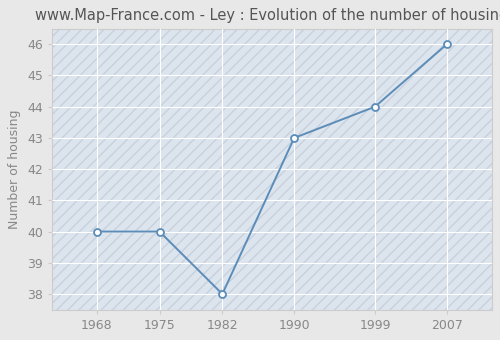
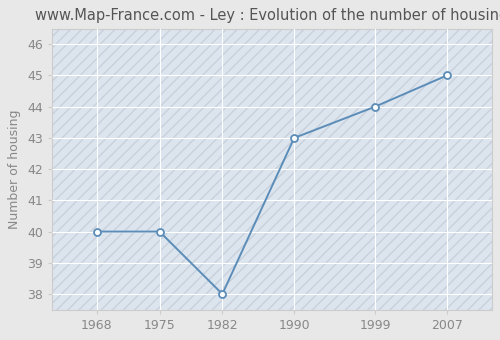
2007: 46 -> 45
